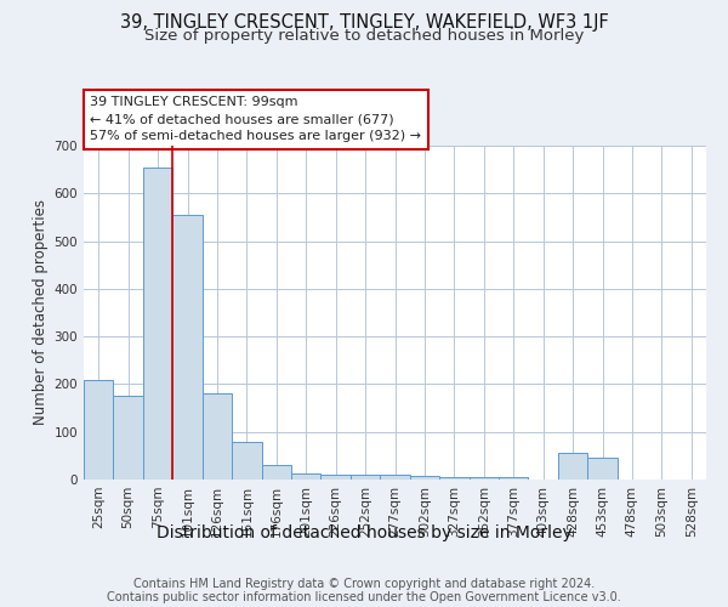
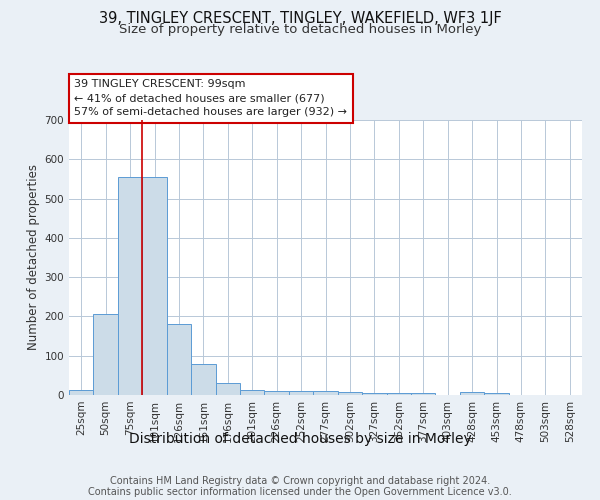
25sqm: 210 -> 12
50sqm: 175 -> 205
75sqm: 655 -> 555
428sqm: 55 -> 7
453sqm: 45 -> 5
